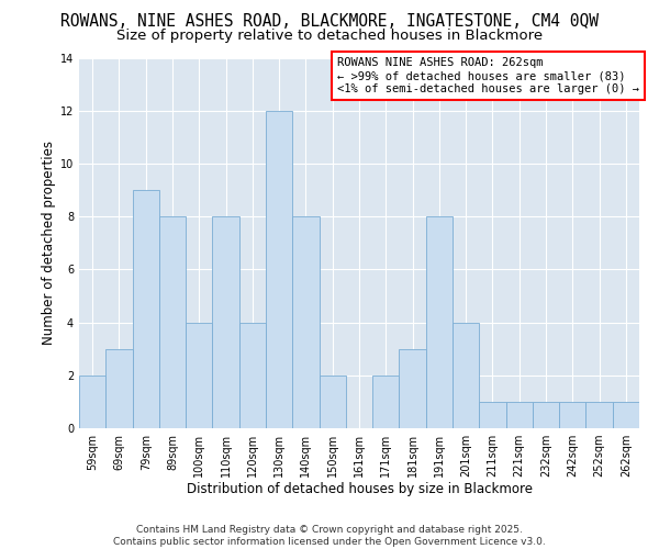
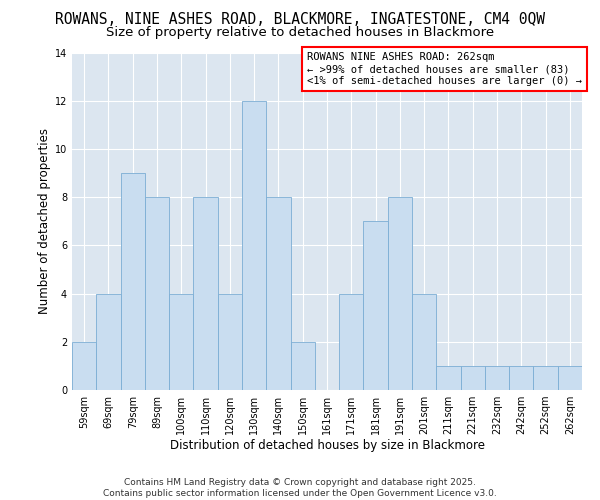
69sqm: 3 -> 4
171sqm: 2 -> 4
181sqm: 3 -> 7
